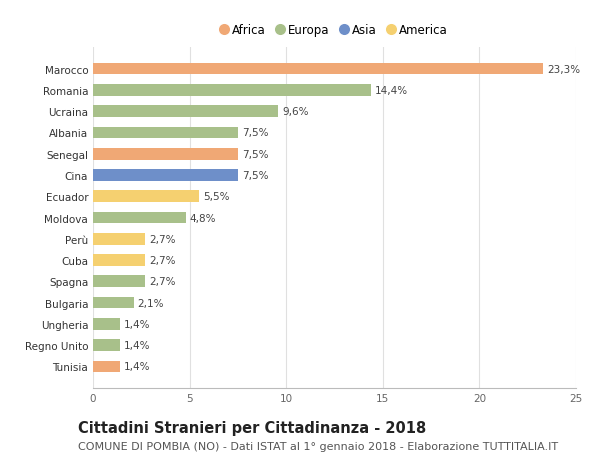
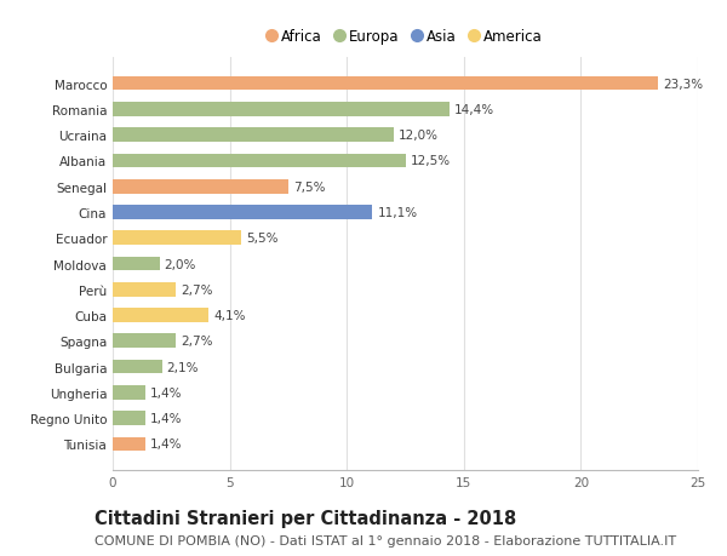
Ucraina: 9,6% -> 12,0%
Albania: 7,5% -> 12,5%
Cina: 7,5% -> 11,1%
Moldova: 4,8% -> 2,0%
Cuba: 2,7% -> 4,1%
